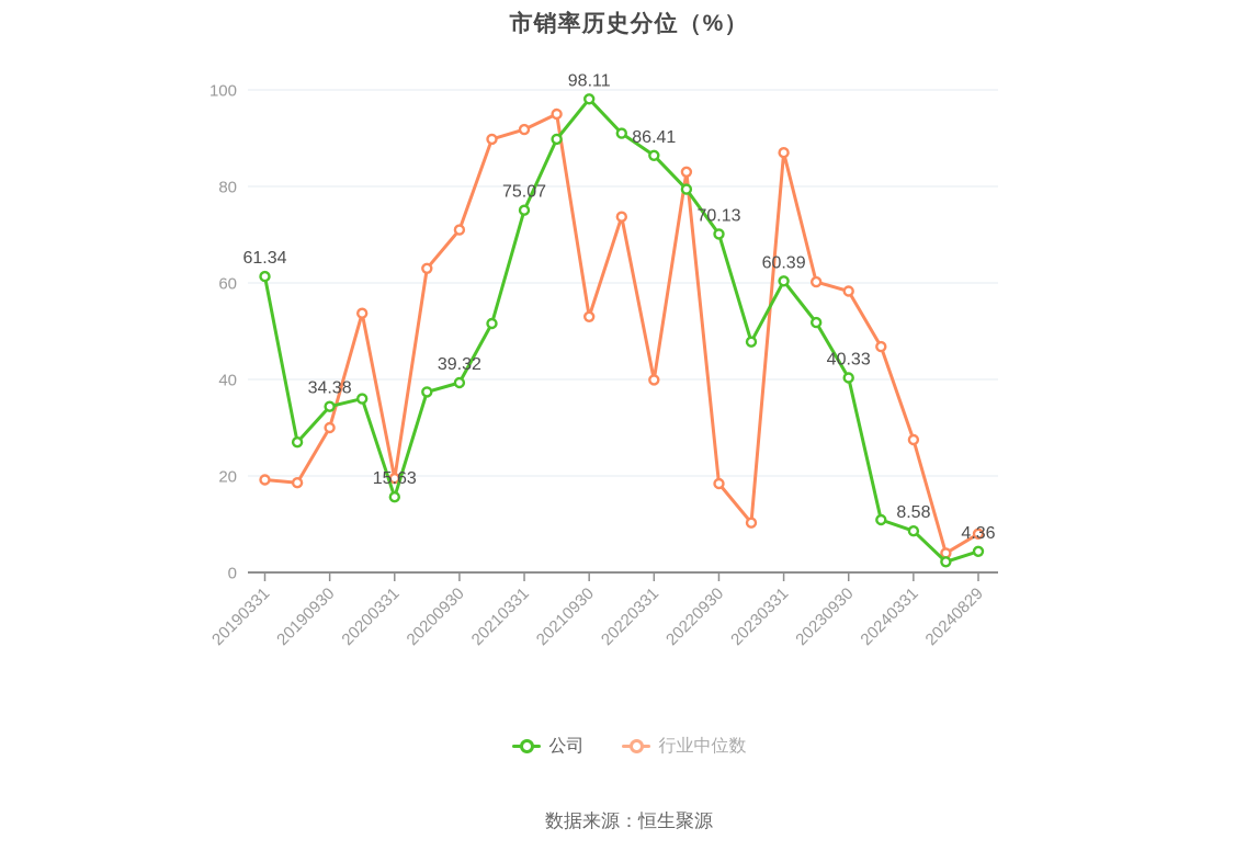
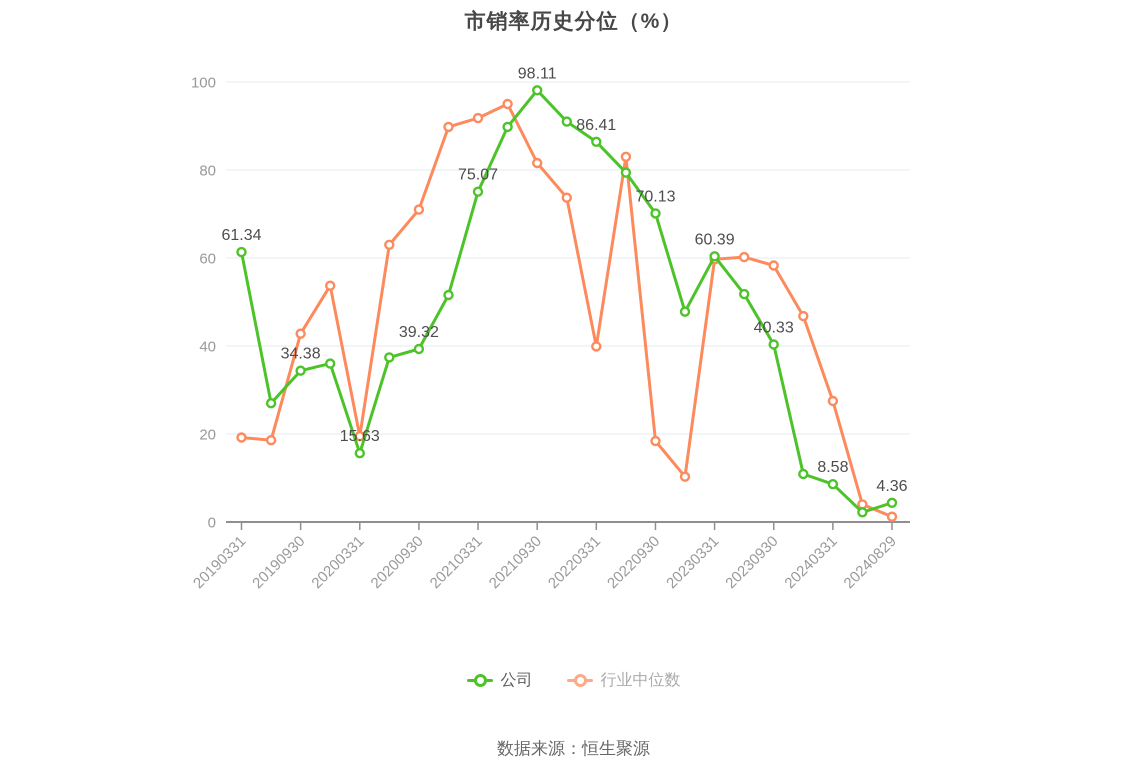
行业中位数/20190930: 30 -> 43
行业中位数/20210930: 53 -> 82
行业中位数/20230331: 87 -> 60
行业中位数/20240829: 8 -> 1
